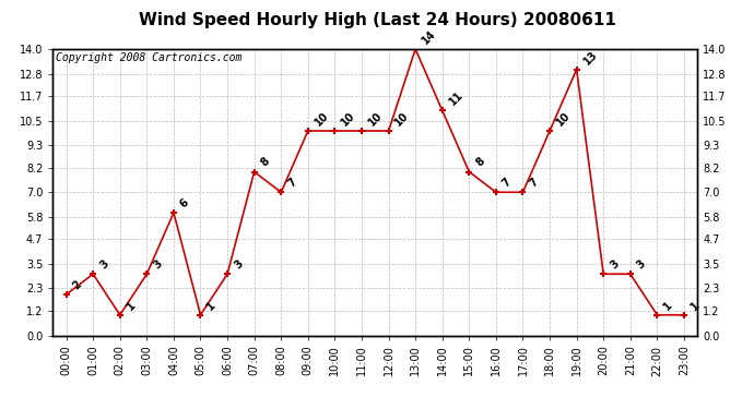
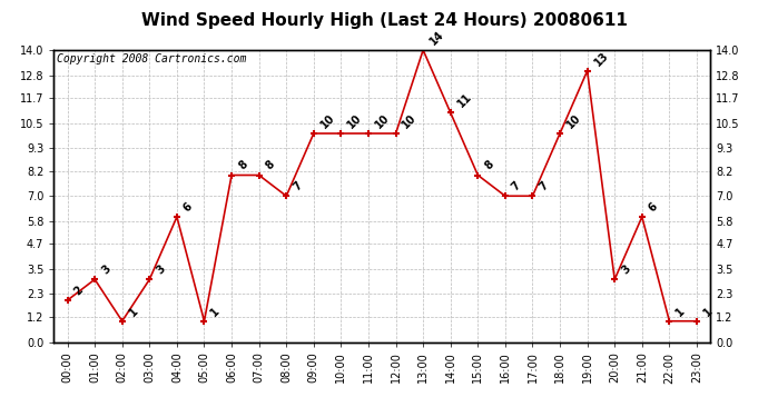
06:00: 3 -> 8
21:00: 3 -> 6
